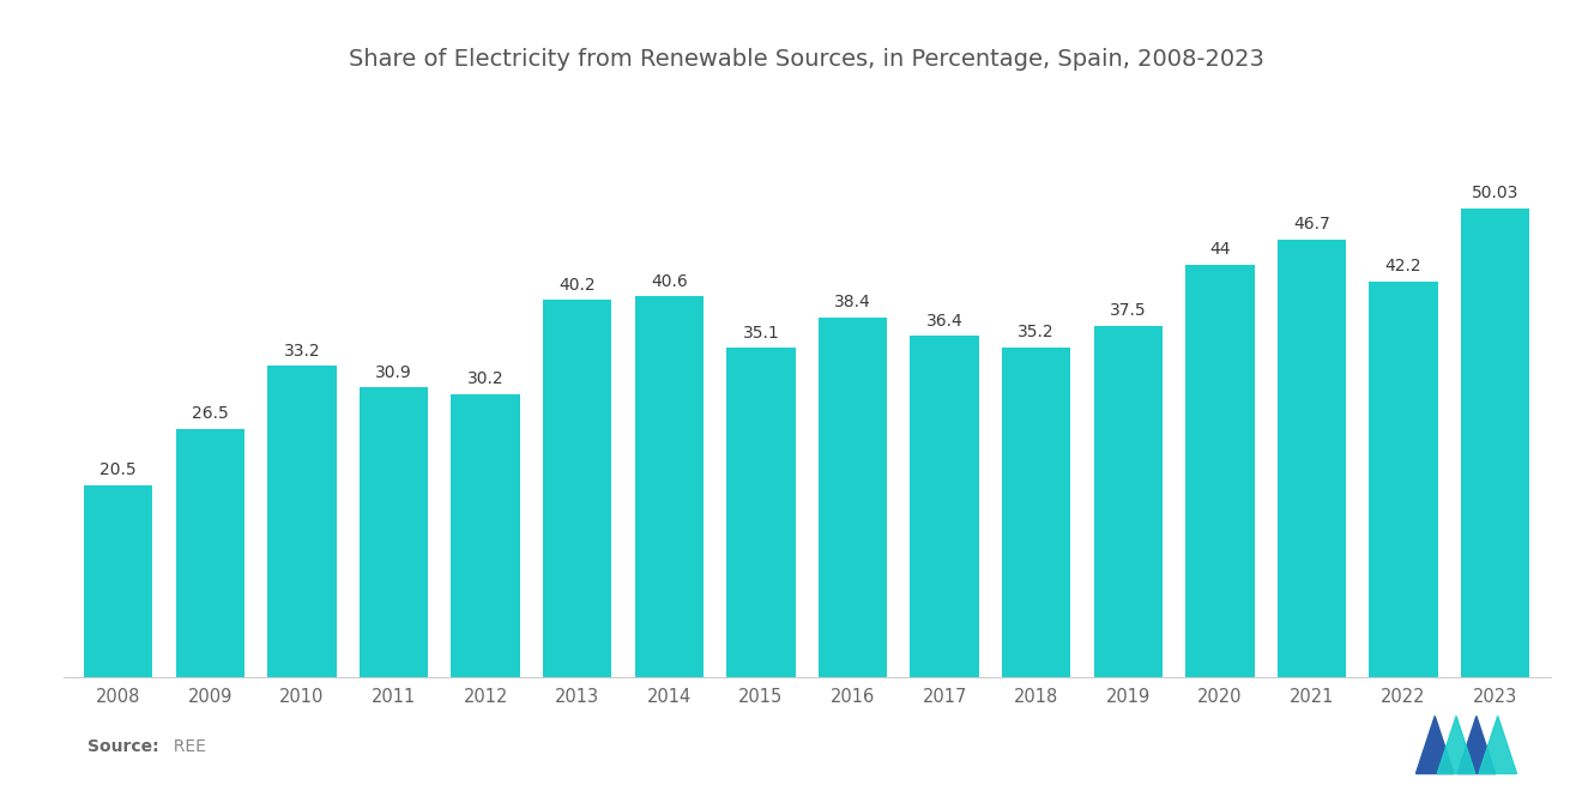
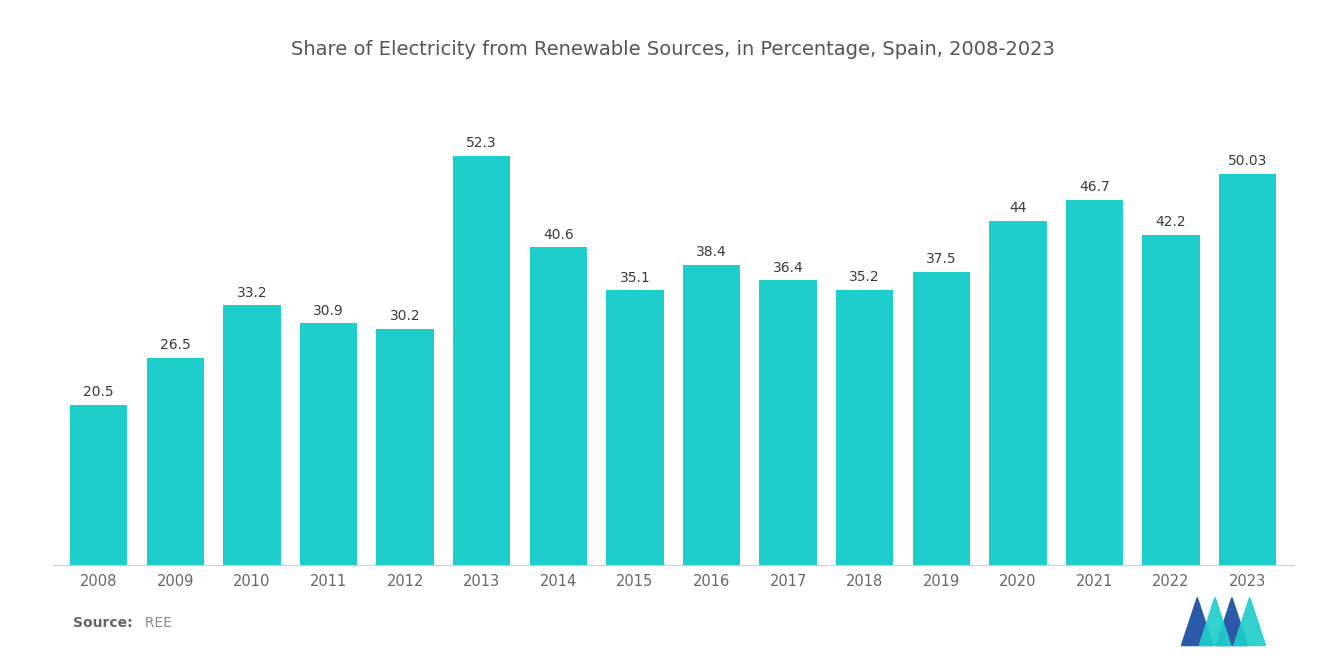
2013: 40.2 -> 52.3
